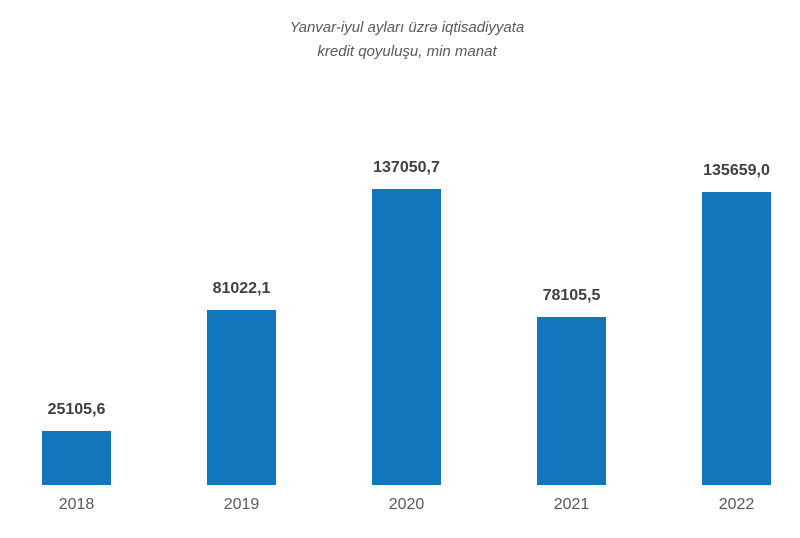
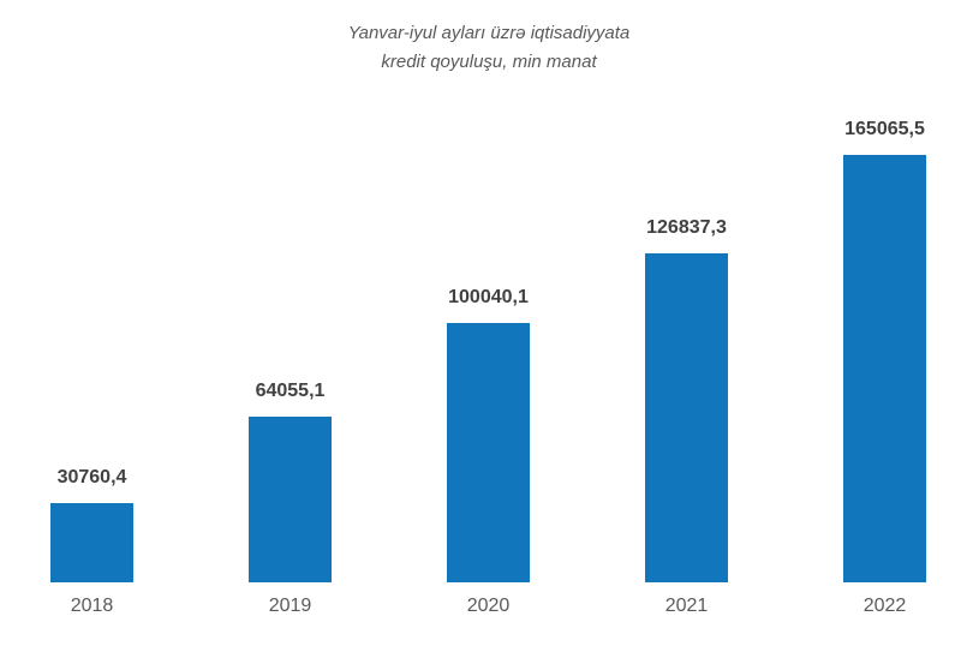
2018: 25105,6 -> 30760,4
2019: 81022,1 -> 64055,1
2020: 137050,7 -> 100040,1
2021: 78105,5 -> 126837,3
2022: 135659,0 -> 165065,5
